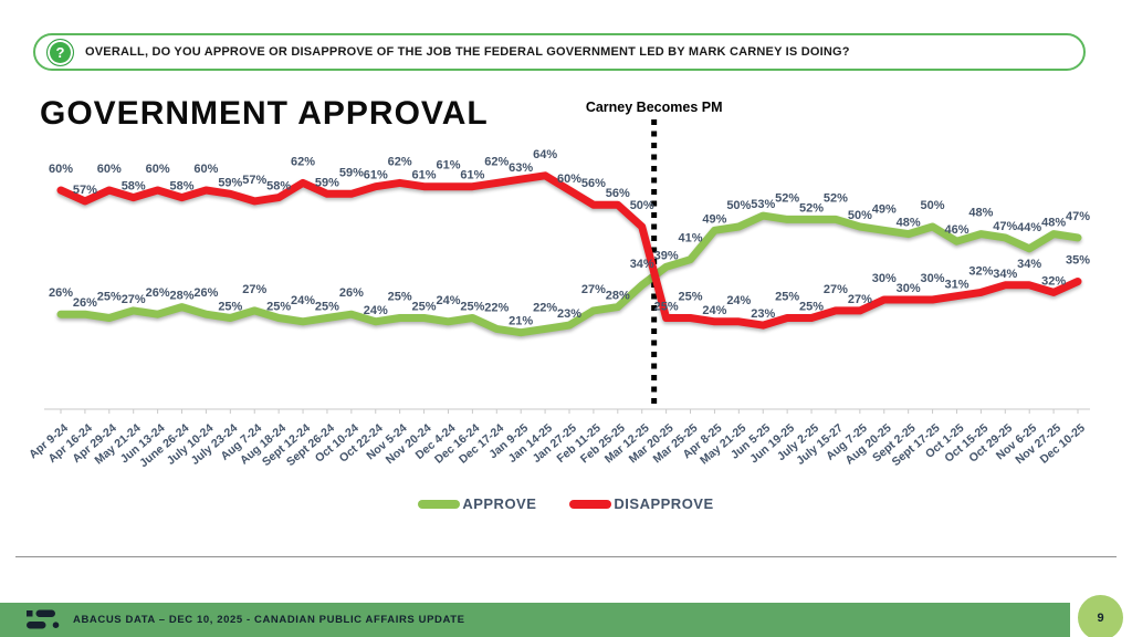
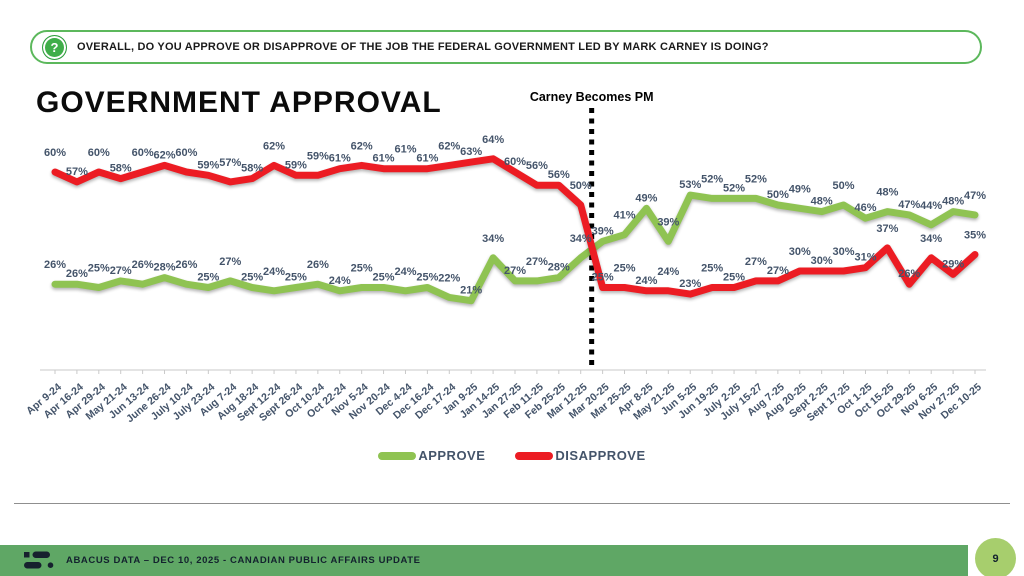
DISAPPROVE/June 26-24: 58% -> 62%
APPROVE/Jan 14-25: 22% -> 34%
APPROVE/Jan 27-25: 23% -> 27%
APPROVE/May 21-25: 50% -> 39%
DISAPPROVE/Oct 15-25: 32% -> 37%
DISAPPROVE/Oct 29-25: 34% -> 26%
DISAPPROVE/Nov 27-25: 32% -> 29%
